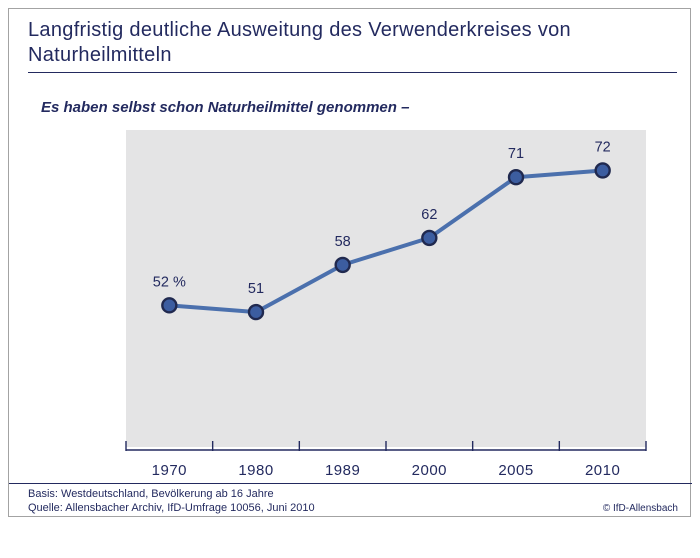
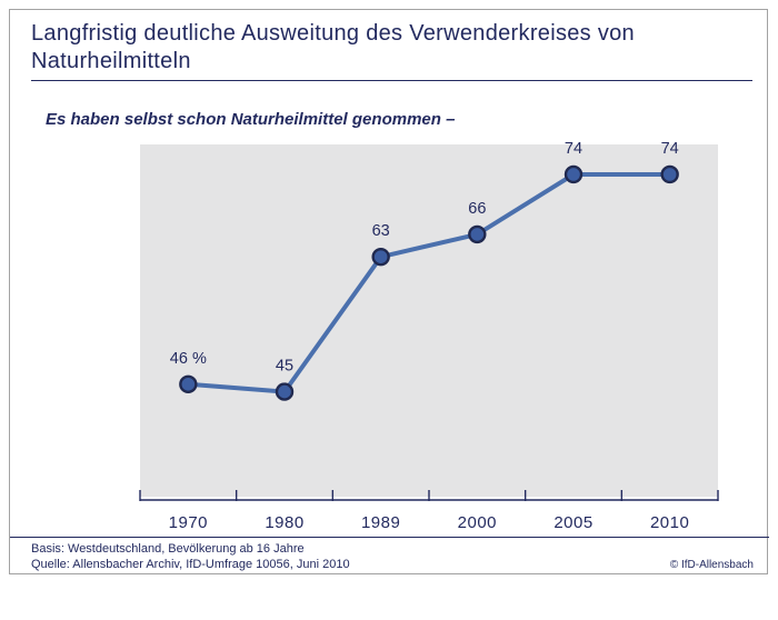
1970: 52 -> 46
1980: 51 -> 45
1989: 58 -> 63
2000: 62 -> 66
2005: 71 -> 74
2010: 72 -> 74
